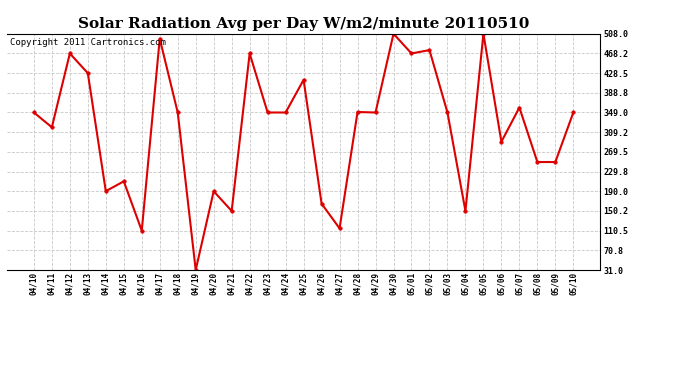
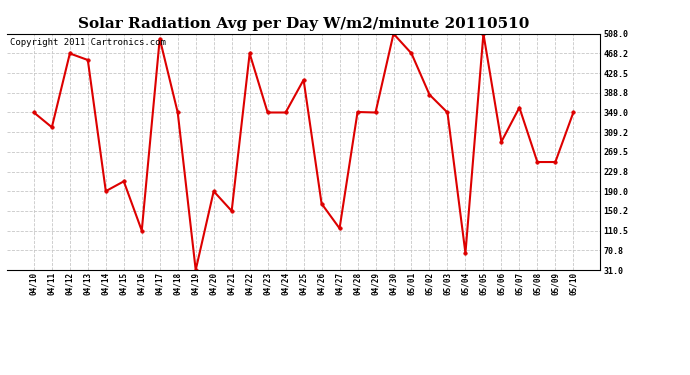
04/13: 428 -> 455
05/02: 475 -> 385
05/04: 150 -> 65
